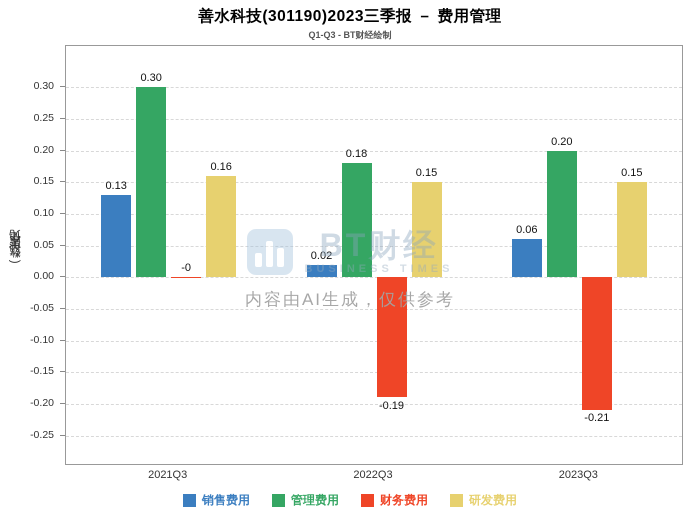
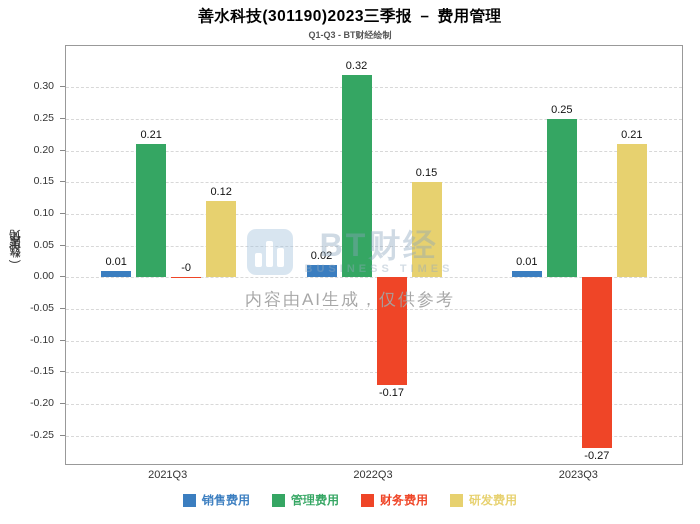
销售费用/2021Q3: 0.13 -> 0.01
管理费用/2021Q3: 0.30 -> 0.21
研发费用/2021Q3: 0.16 -> 0.12
管理费用/2022Q3: 0.18 -> 0.32
财务费用/2022Q3: -0.19 -> -0.17
销售费用/2023Q3: 0.06 -> 0.01
管理费用/2023Q3: 0.20 -> 0.25
财务费用/2023Q3: -0.21 -> -0.27
研发费用/2023Q3: 0.15 -> 0.21
